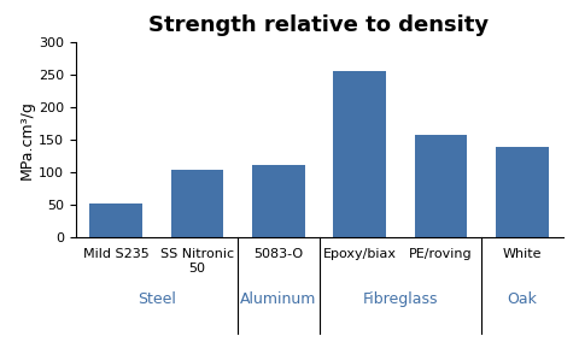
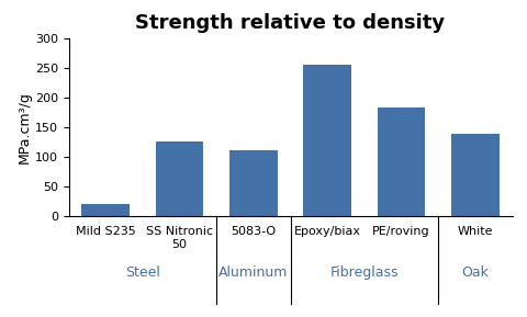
Mild S235: 51 -> 20
SS Nitronic 50: 102 -> 126
PE/roving: 156 -> 182
